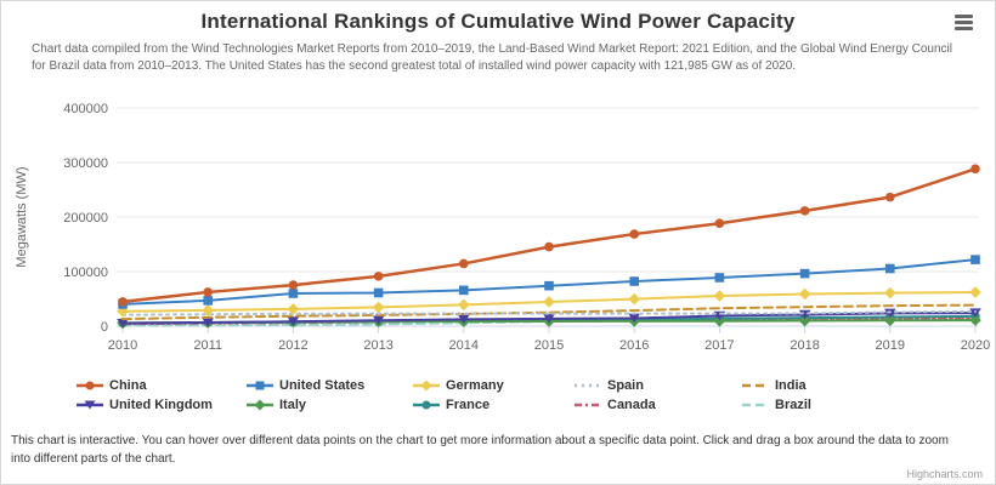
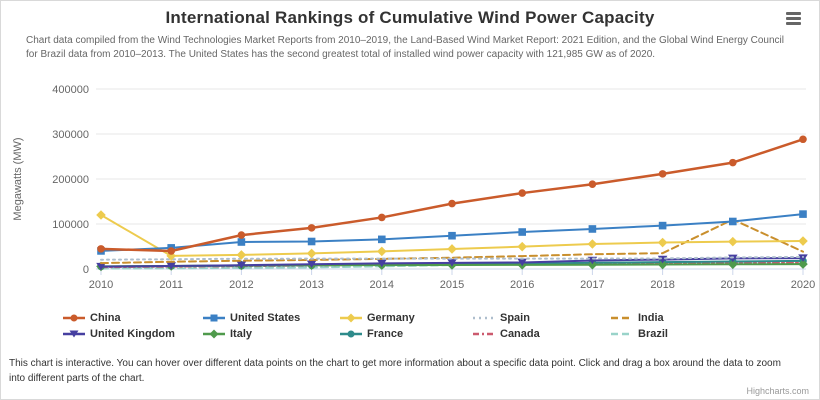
Germany/2010: 30000 -> 120000
China/2011: 60000 -> 40000
India/2019: 40000 -> 110000
